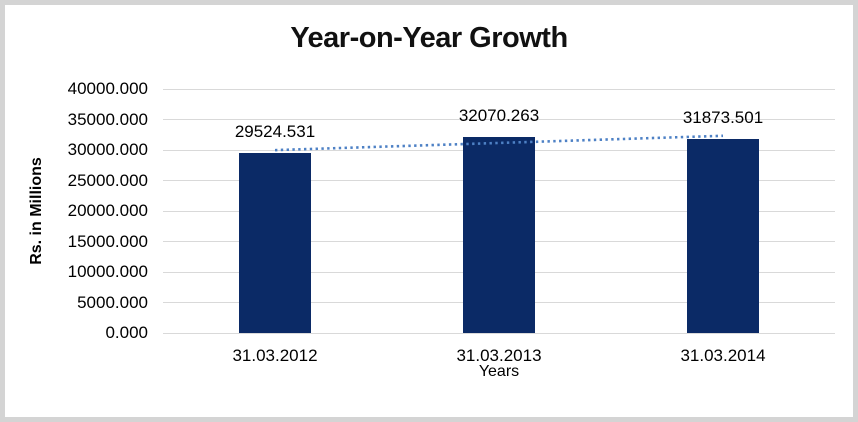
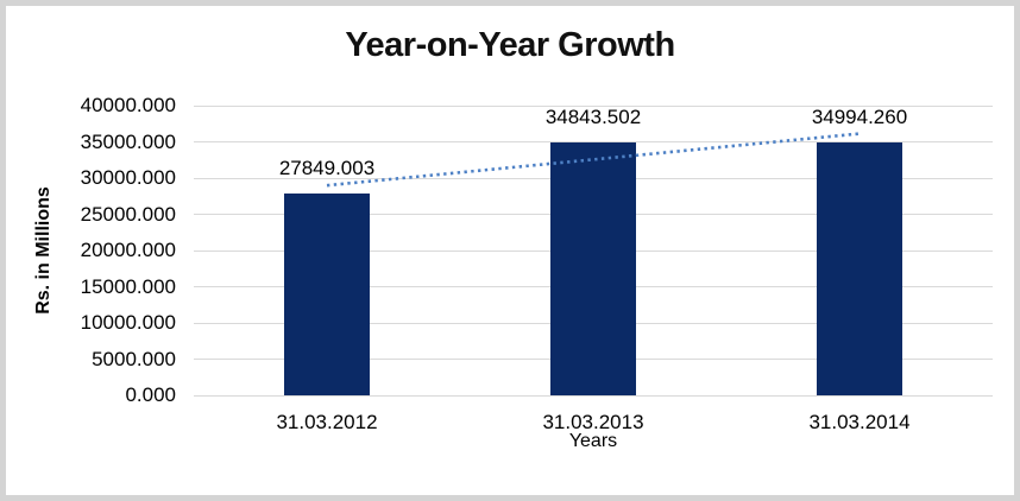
31.03.2012: 29524.531 -> 27849.003
31.03.2013: 32070.263 -> 34843.502
31.03.2014: 31873.501 -> 34994.260
